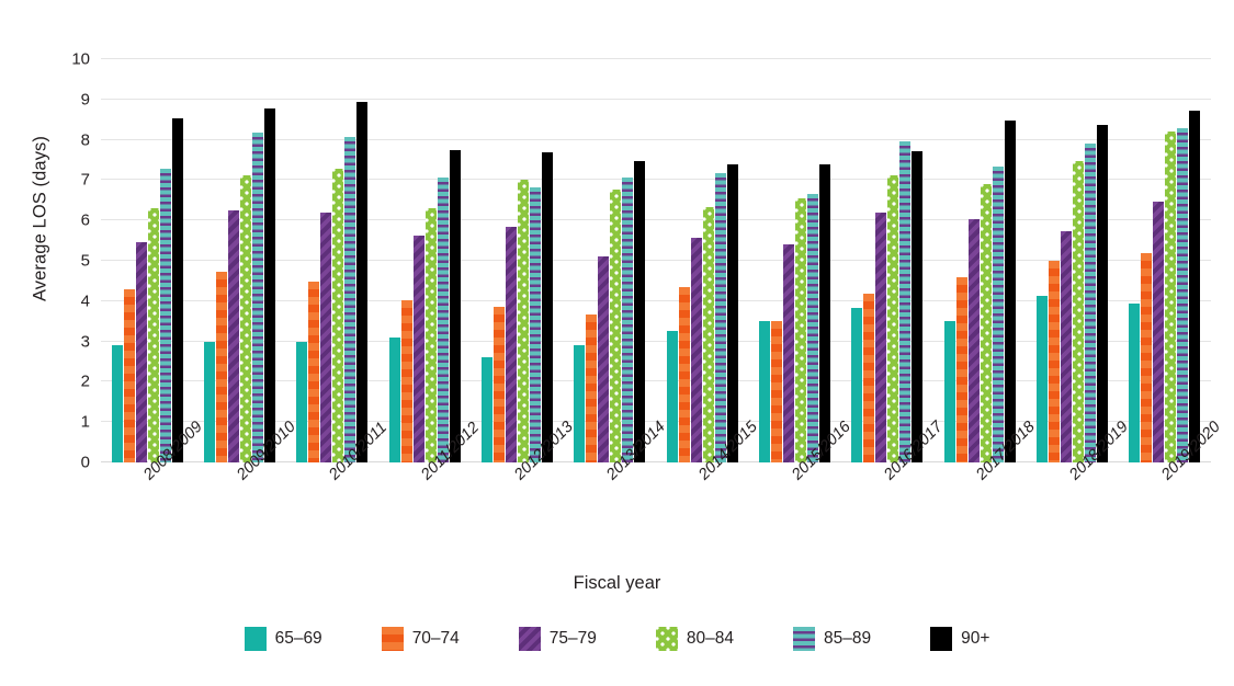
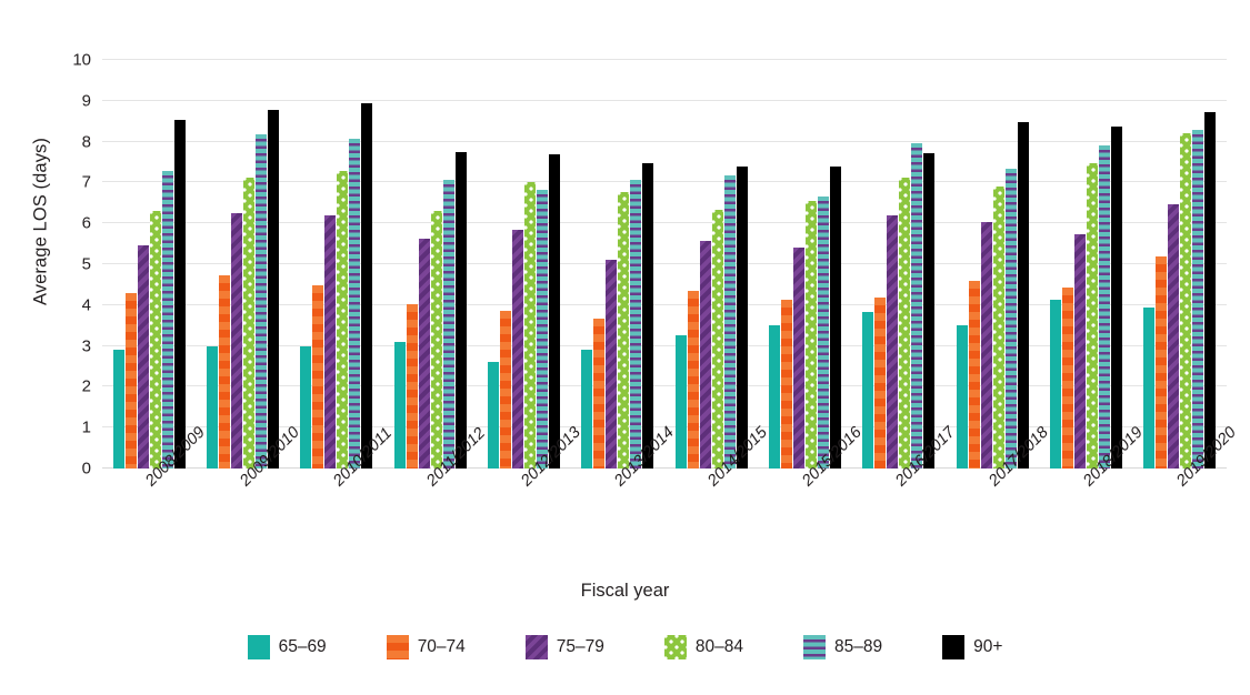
70–74/2015/2016: 3.5 -> 4.1
70–74/2018/2019: 5.0 -> 4.4
